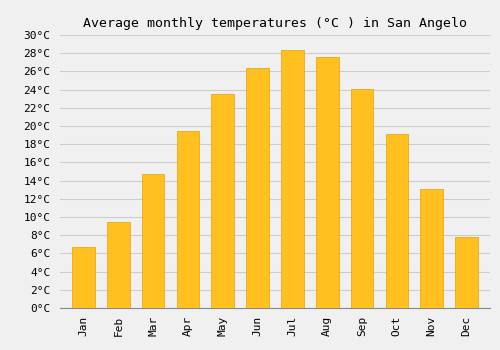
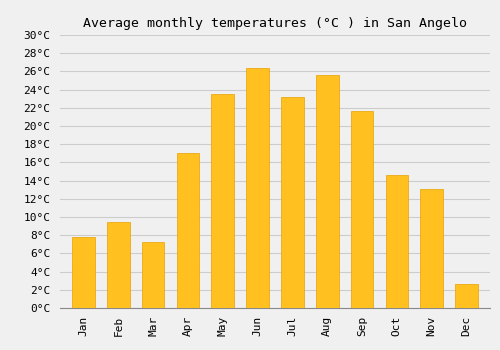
Jan: 6.7°C -> 7.8°C
Mar: 14.7°C -> 7.2°C
Apr: 19.4°C -> 17.0°C
Jul: 28.3°C -> 23.2°C
Aug: 27.6°C -> 25.6°C
Sep: 24.1°C -> 21.6°C
Oct: 19.1°C -> 14.6°C
Dec: 7.8°C -> 2.6°C
